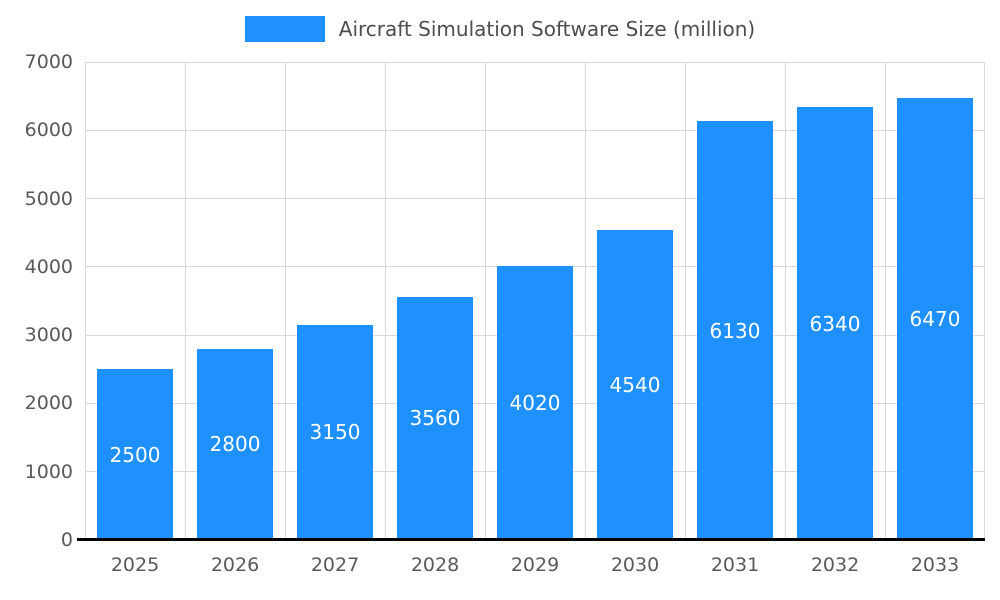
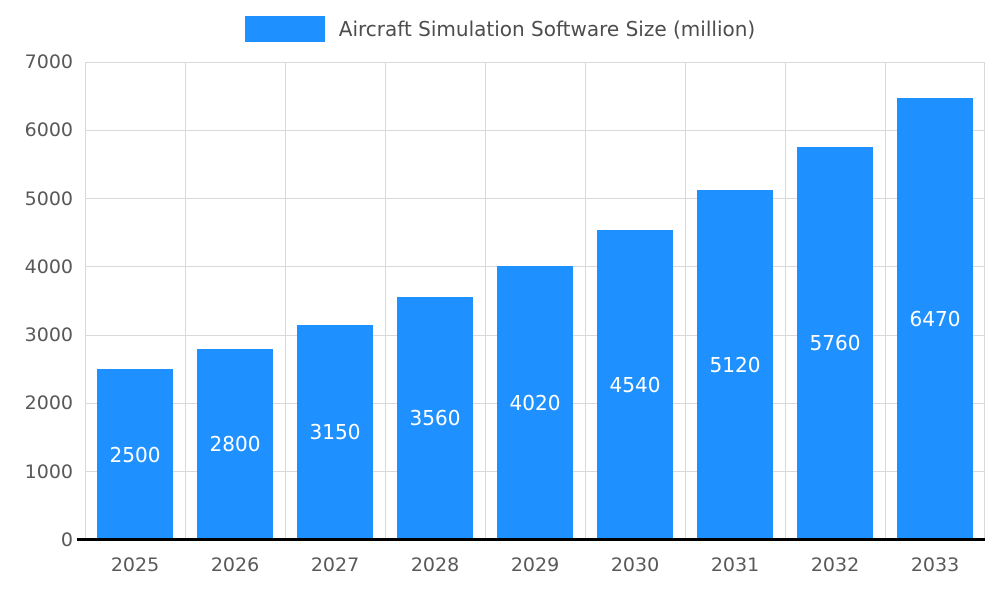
2031: 6130 -> 5120
2032: 6340 -> 5760
